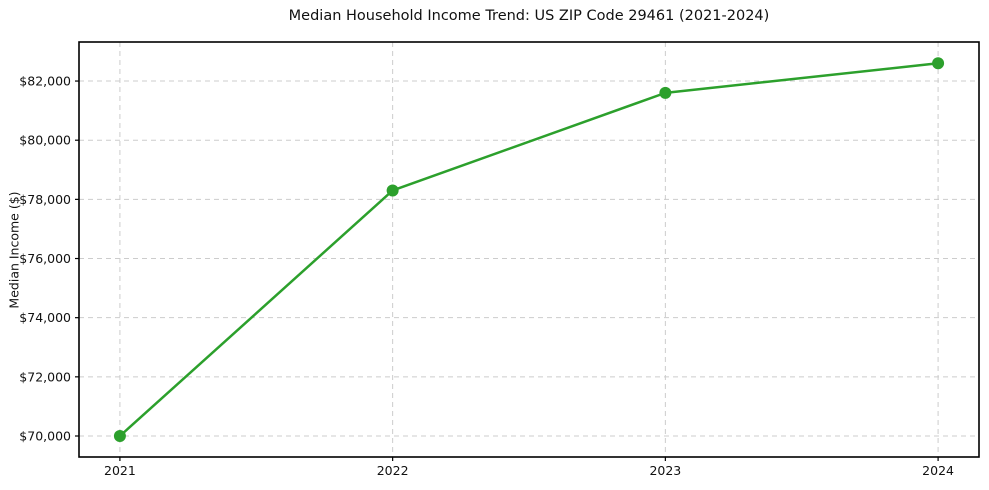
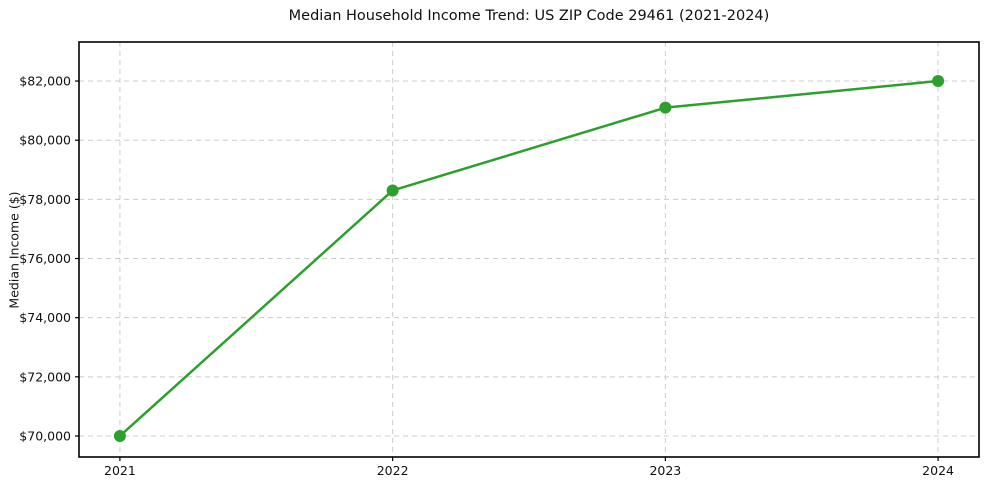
2023: $81600 -> $81100
2024: $82600 -> $82000
